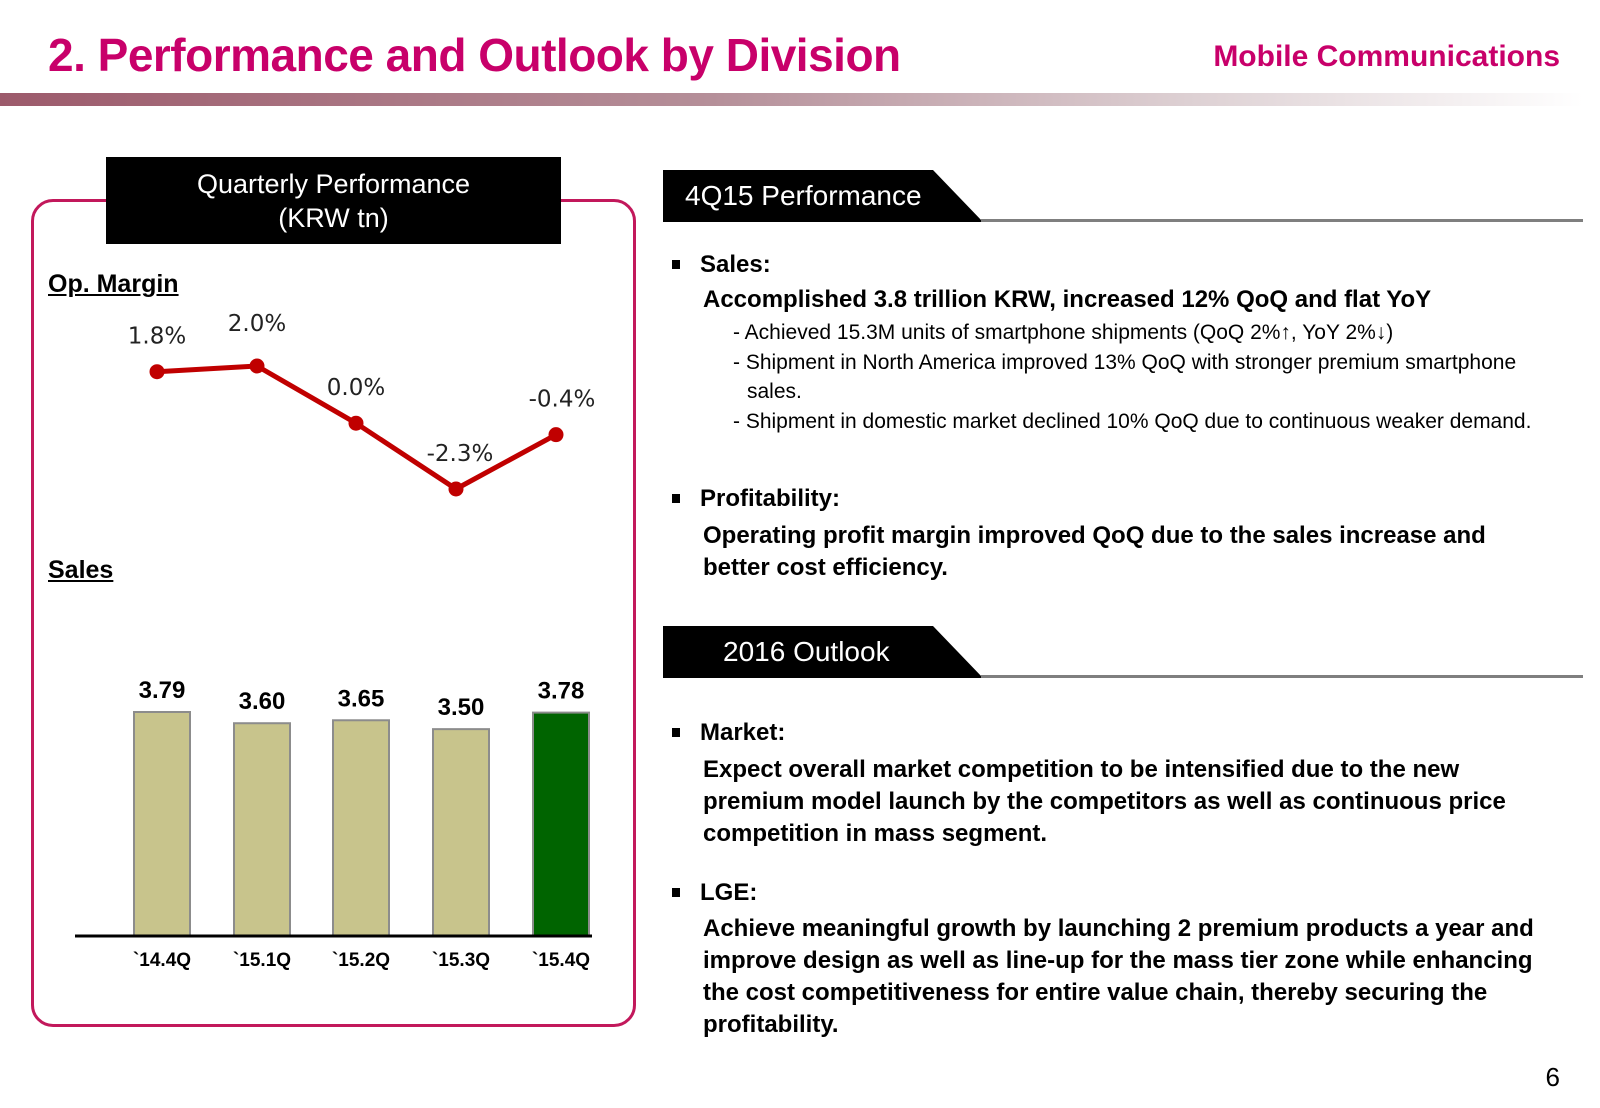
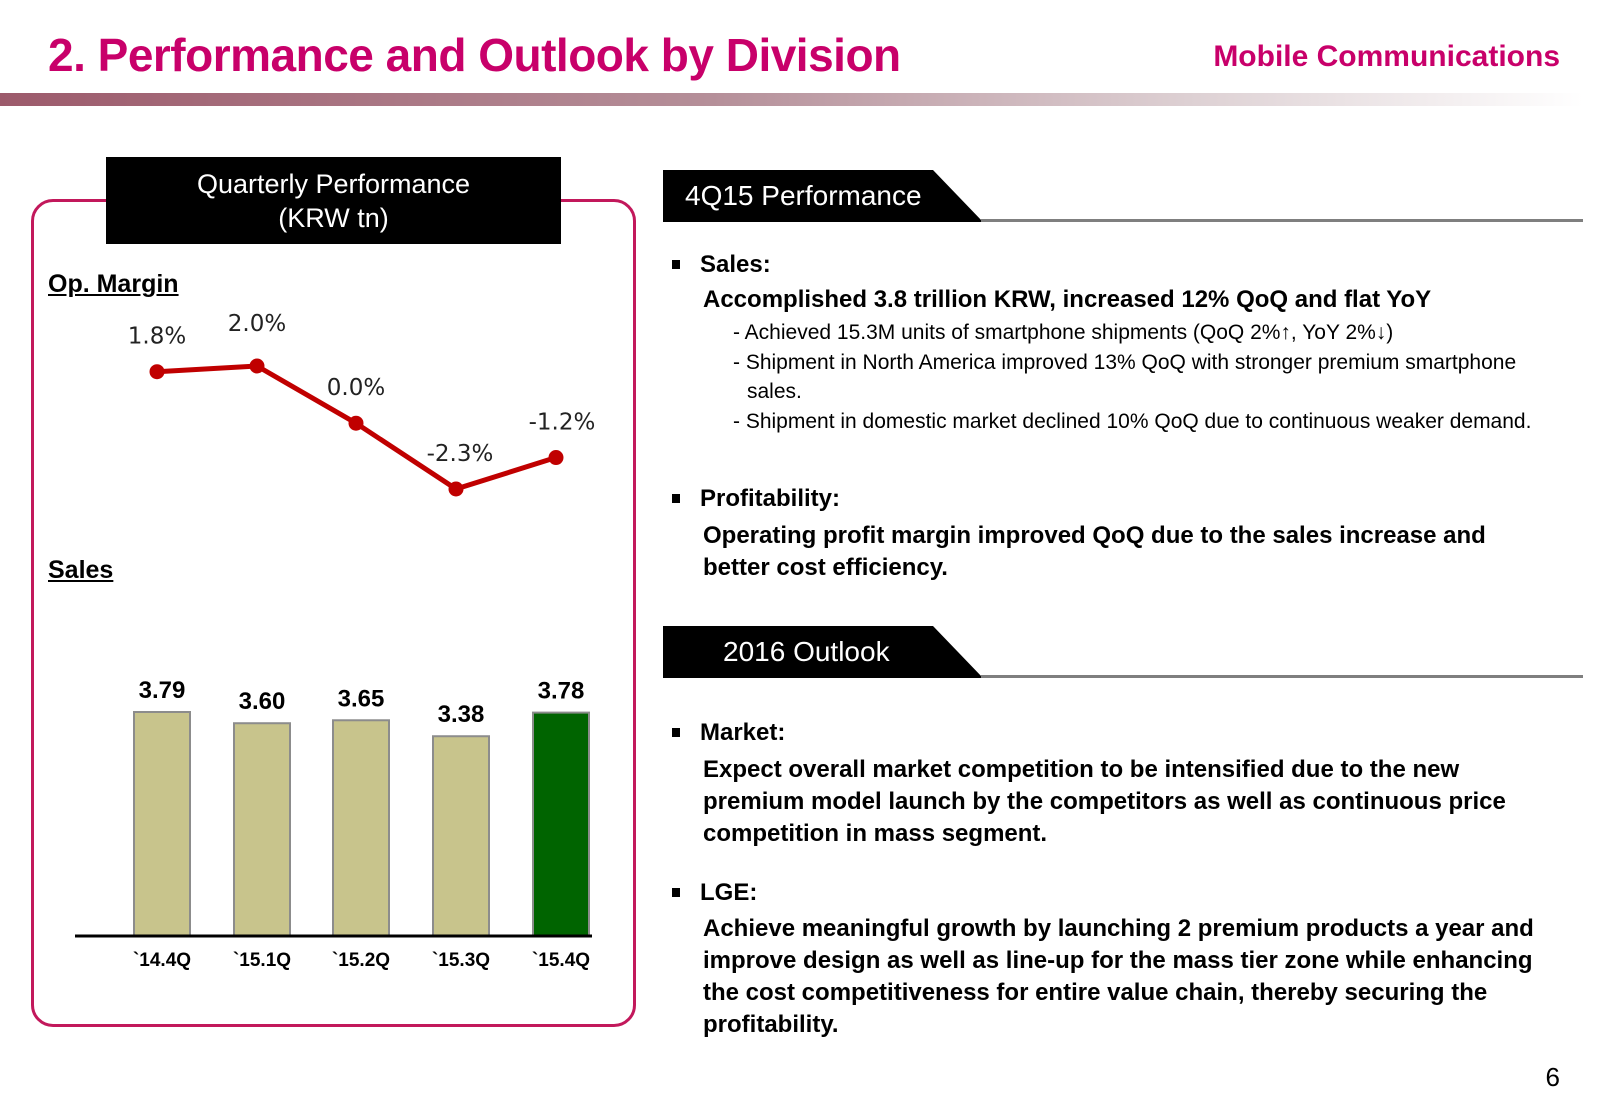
Op. Margin/`15.4Q: -0.4% -> -1.2%
Sales/`15.3Q: 3.50 -> 3.38
